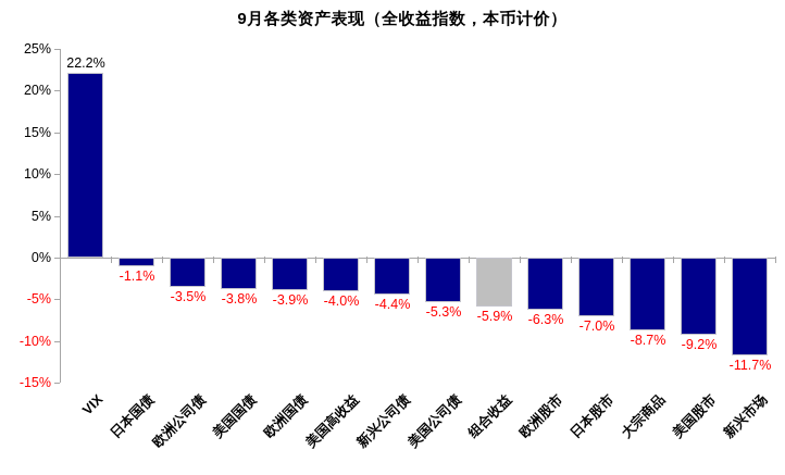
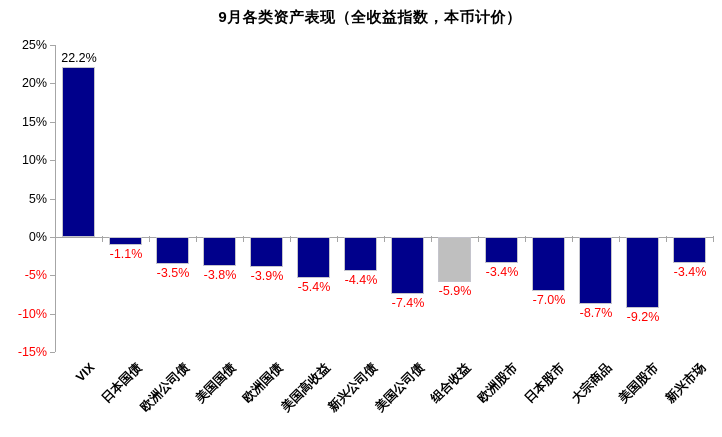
美国高收益: -4.0% -> -5.4%
美国公司债: -5.3% -> -7.4%
欧洲股市: -6.3% -> -3.4%
新兴市场: -11.7% -> -3.4%
